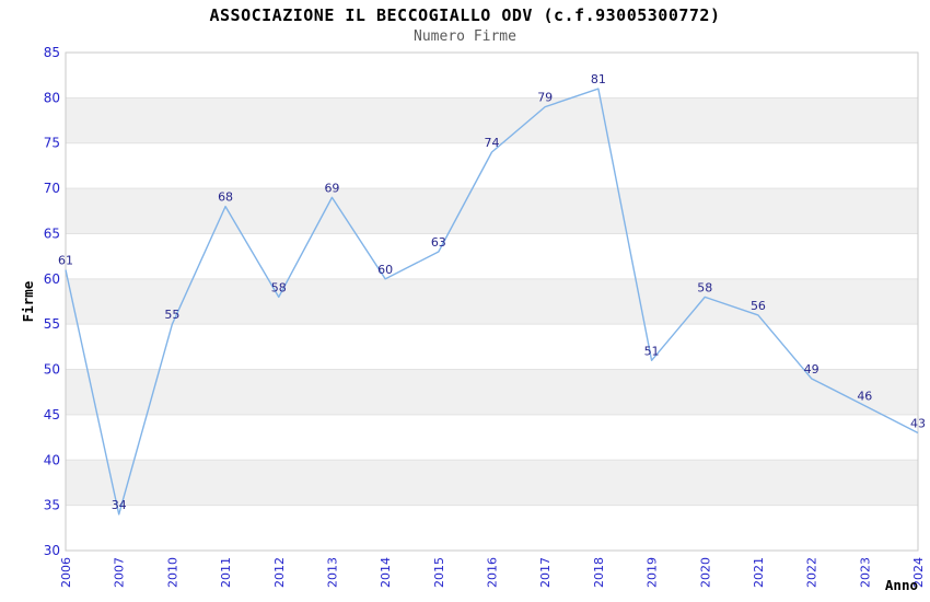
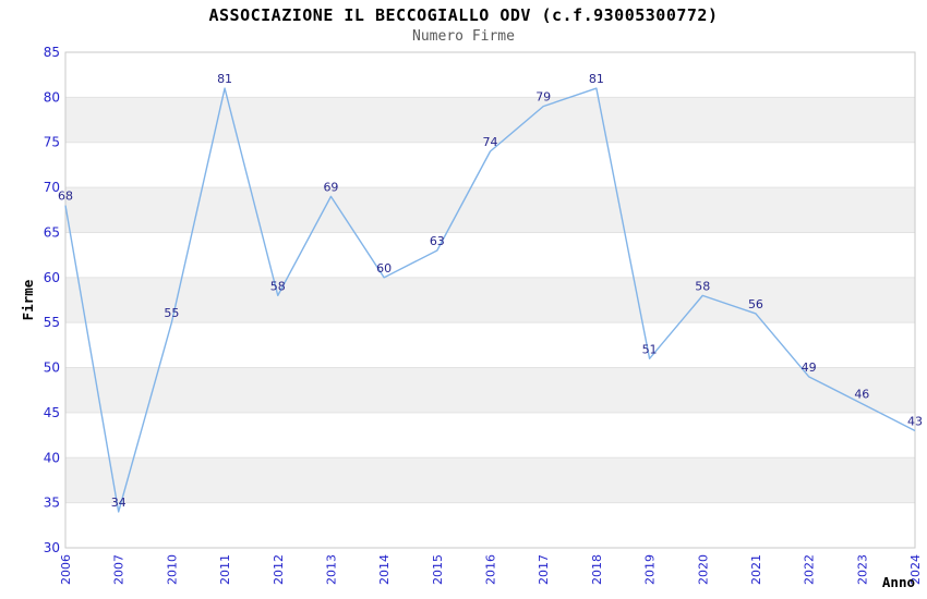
2006: 61 -> 68
2011: 68 -> 81
